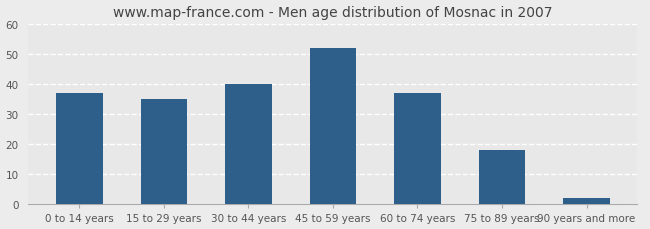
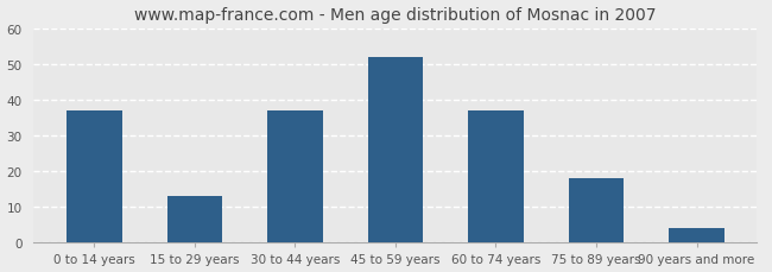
15 to 29 years: 35 -> 13
30 to 44 years: 40 -> 37
90 years and more: 2 -> 4
